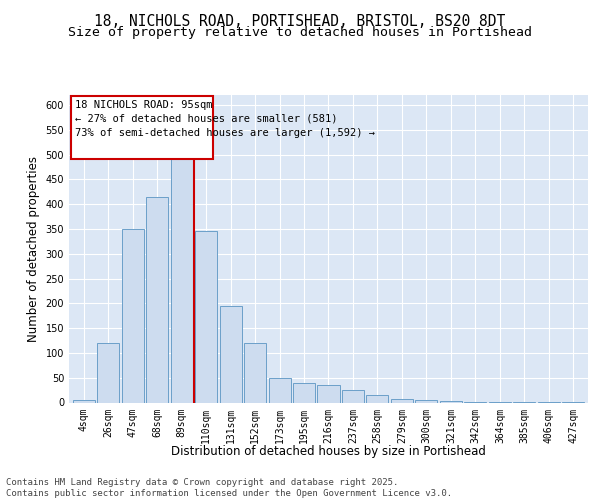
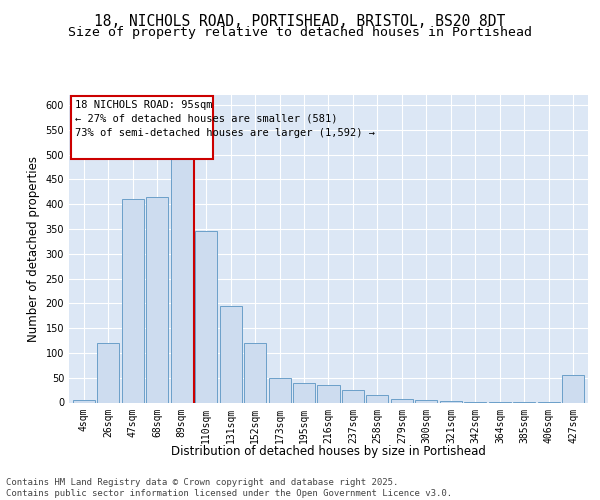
47sqm: 350 -> 410
427sqm: 1 -> 55
